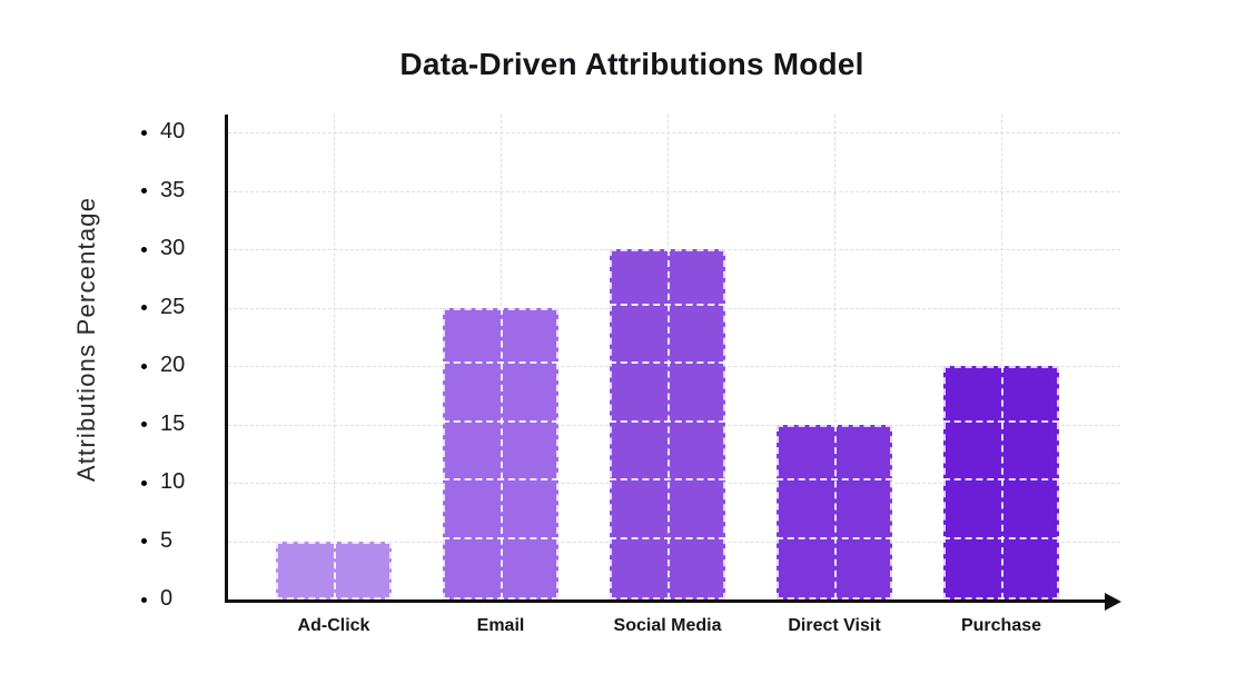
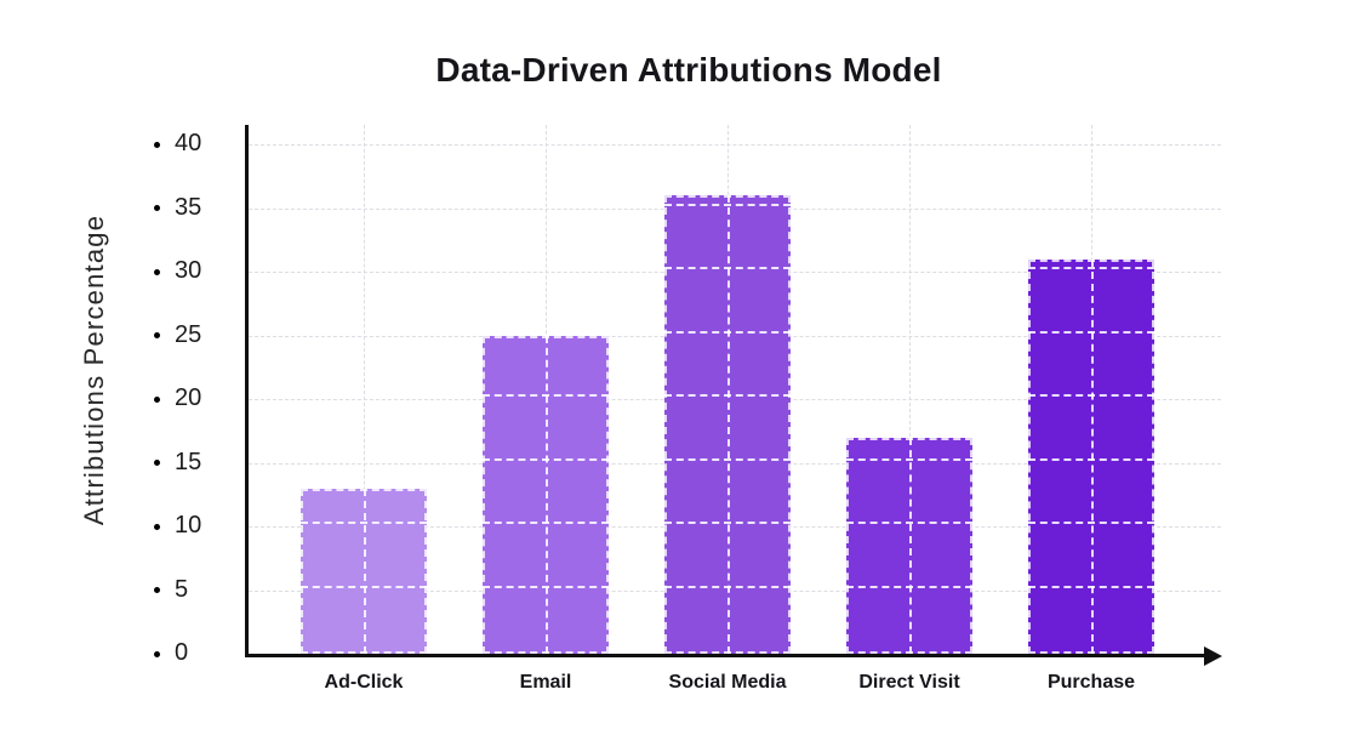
Ad-Click: 5 -> 13
Social Media: 30 -> 36
Direct Visit: 15 -> 17
Purchase: 20 -> 31
